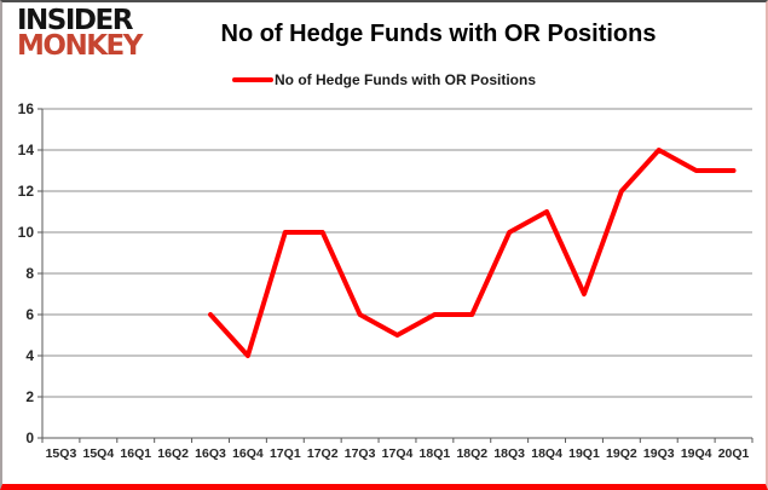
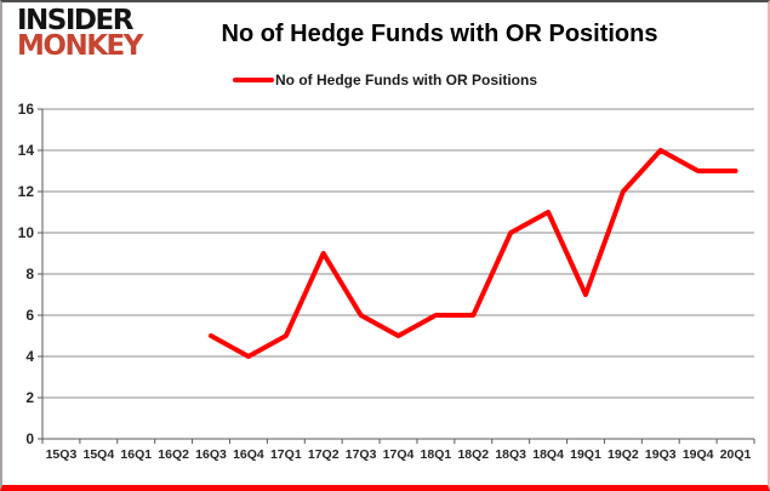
16Q3: 6 -> 5
17Q1: 10 -> 5
17Q2: 10 -> 9
